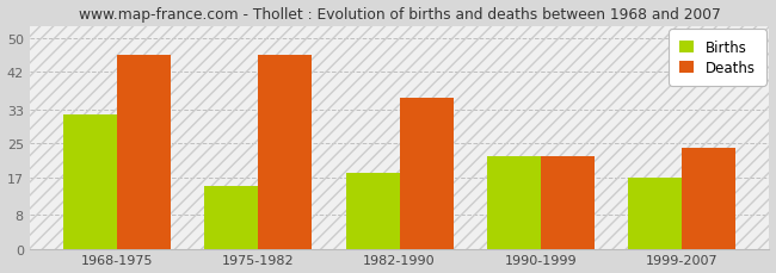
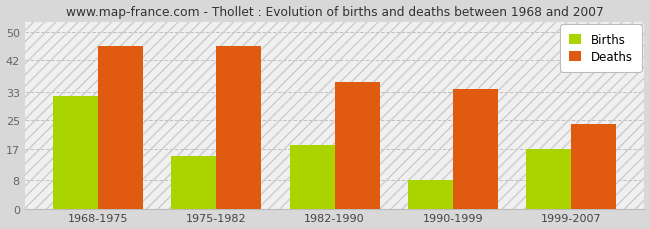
Births/1990-1999: 22 -> 8
Deaths/1990-1999: 22 -> 34
